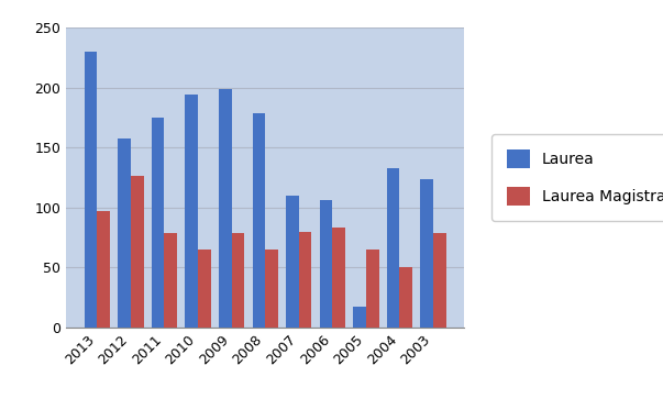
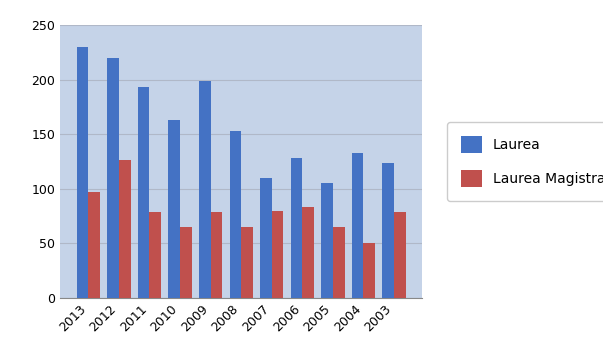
Laurea/2012: 158 -> 220
Laurea/2011: 175 -> 193
Laurea/2010: 194 -> 163
Laurea/2008: 179 -> 153
Laurea/2006: 106 -> 128
Laurea/2005: 17 -> 105
